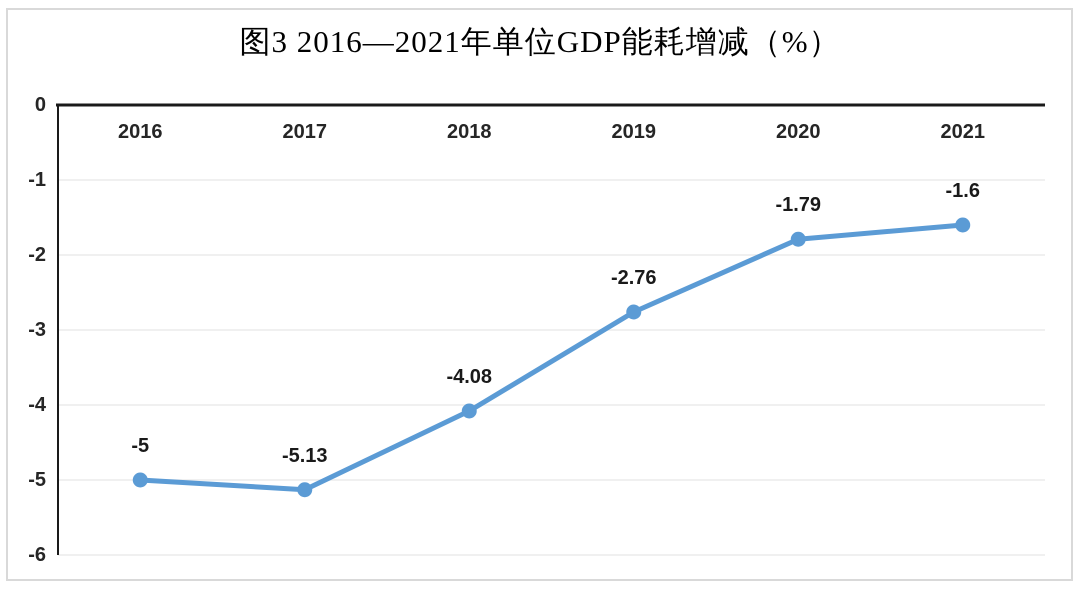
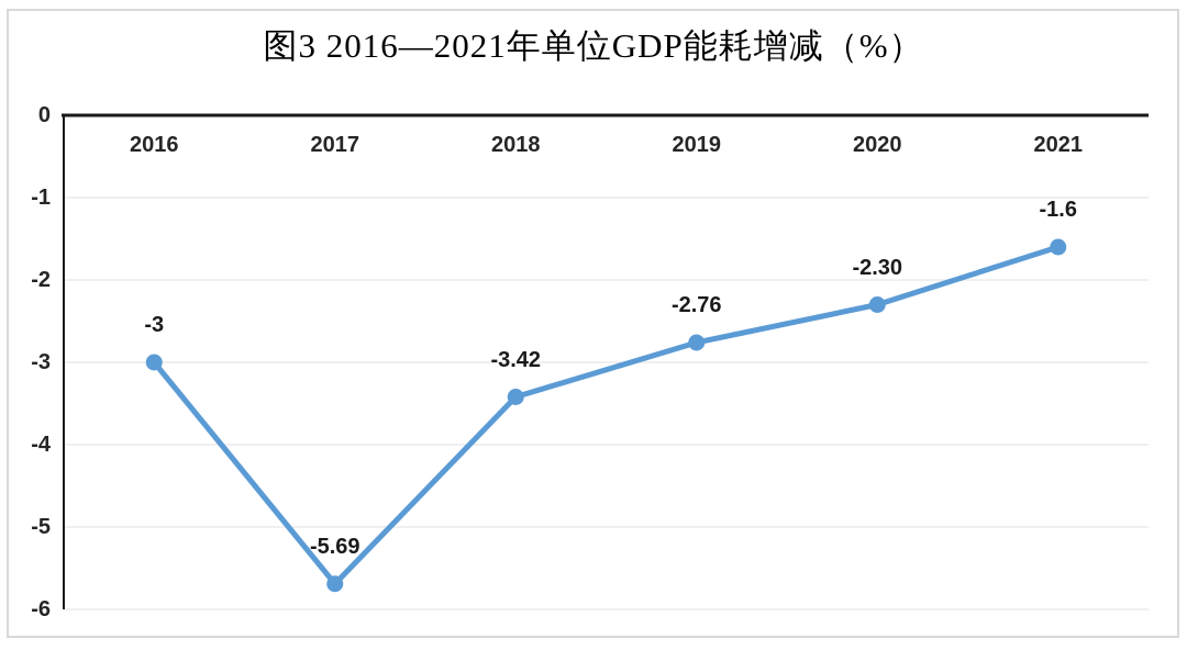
2016: -5 -> -3
2017: -5.13 -> -5.69
2018: -4.08 -> -3.42
2020: -1.79 -> -2.30
